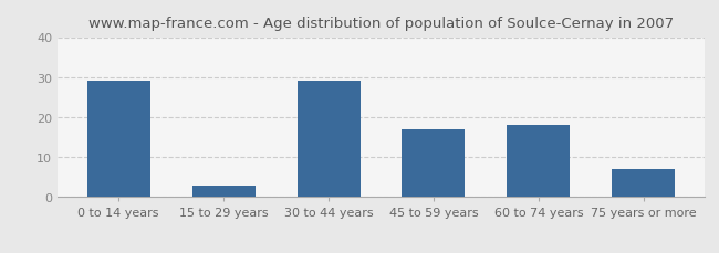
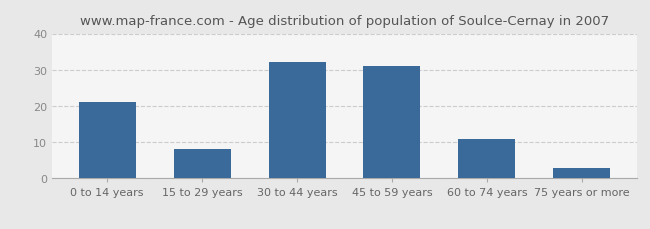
0 to 14 years: 29 -> 21
15 to 29 years: 3 -> 8
30 to 44 years: 29 -> 32
45 to 59 years: 17 -> 31
60 to 74 years: 18 -> 11
75 years or more: 7 -> 3
